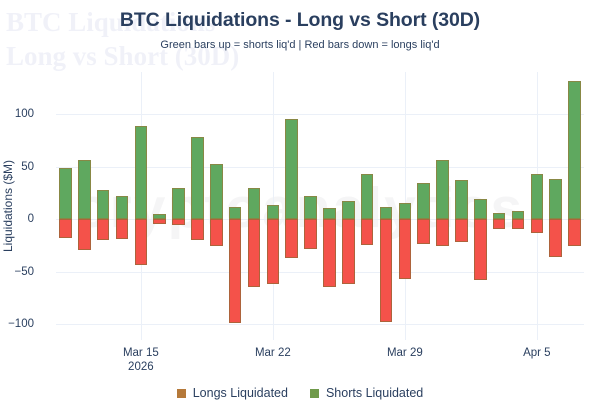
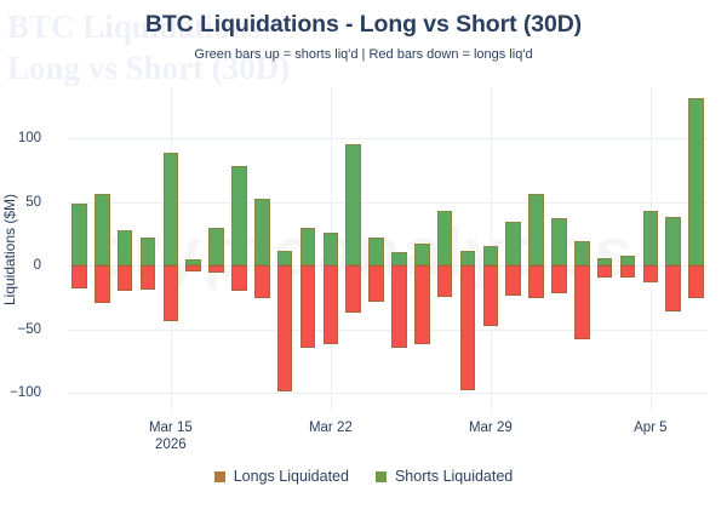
Shorts Liquidated/Mar 22: 13 -> 26
Longs Liquidated/Mar 29: -57 -> -47
